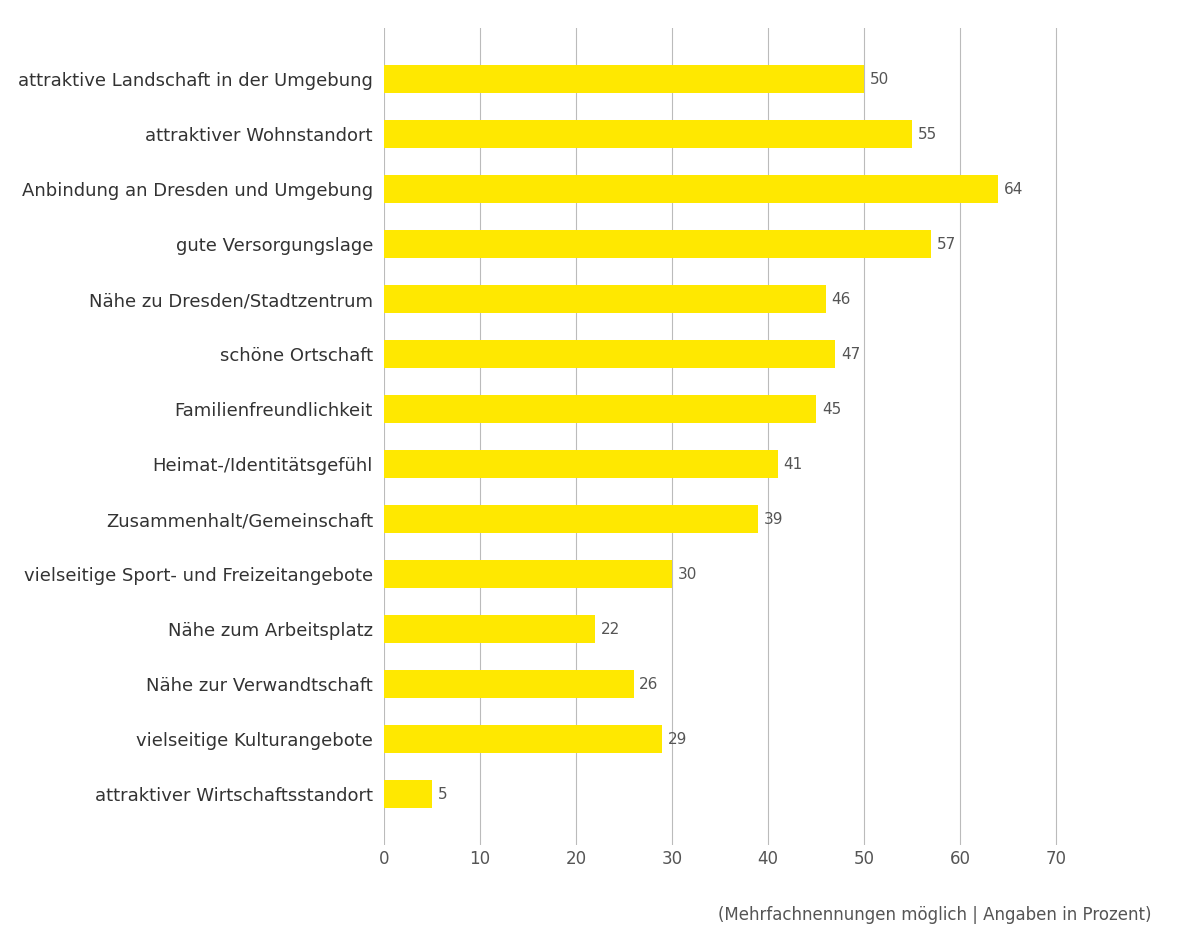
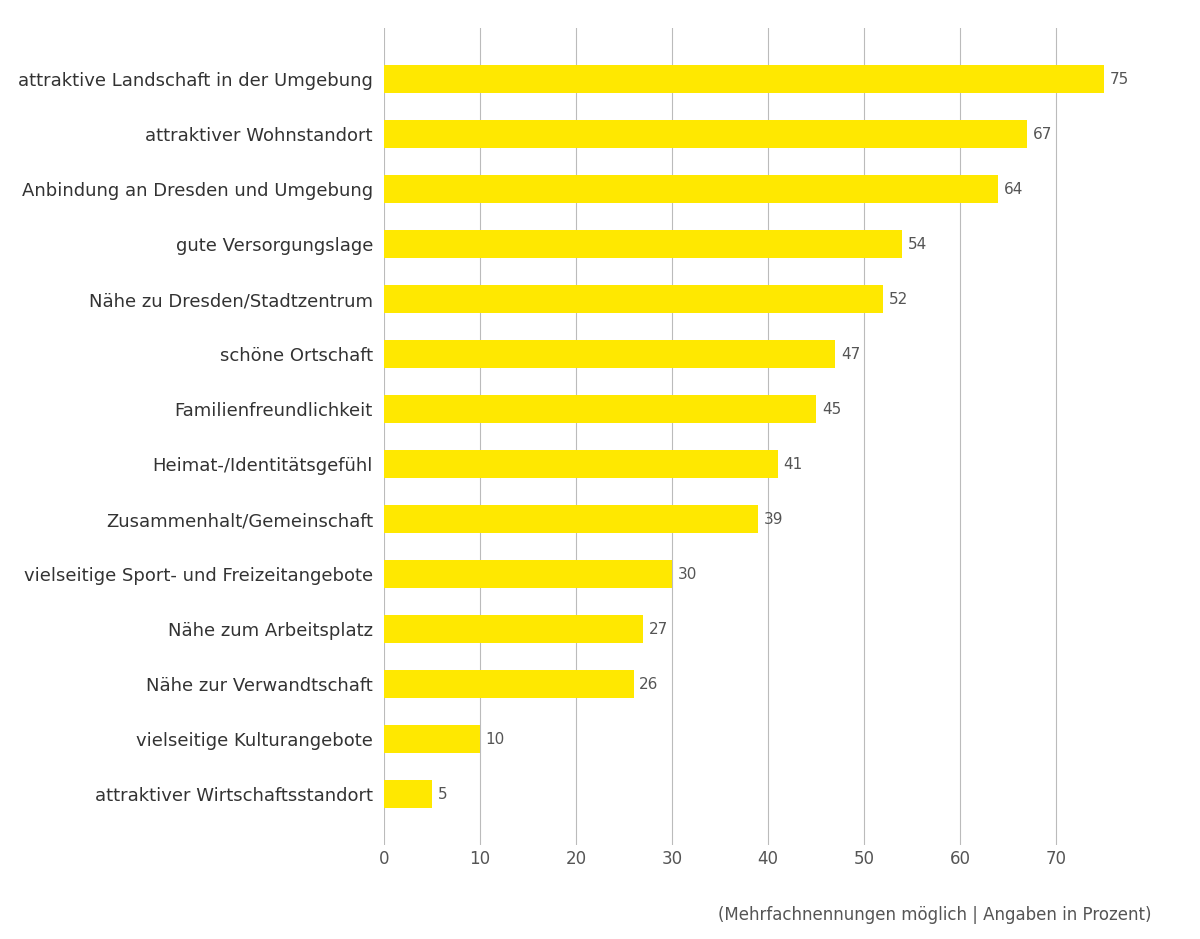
attraktive Landschaft in der Umgebung: 50 -> 75
attraktiver Wohnstandort: 55 -> 67
gute Versorgungslage: 57 -> 54
Nähe zu Dresden/Stadtzentrum: 46 -> 52
Nähe zum Arbeitsplatz: 22 -> 27
vielseitige Kulturangebote: 29 -> 10
